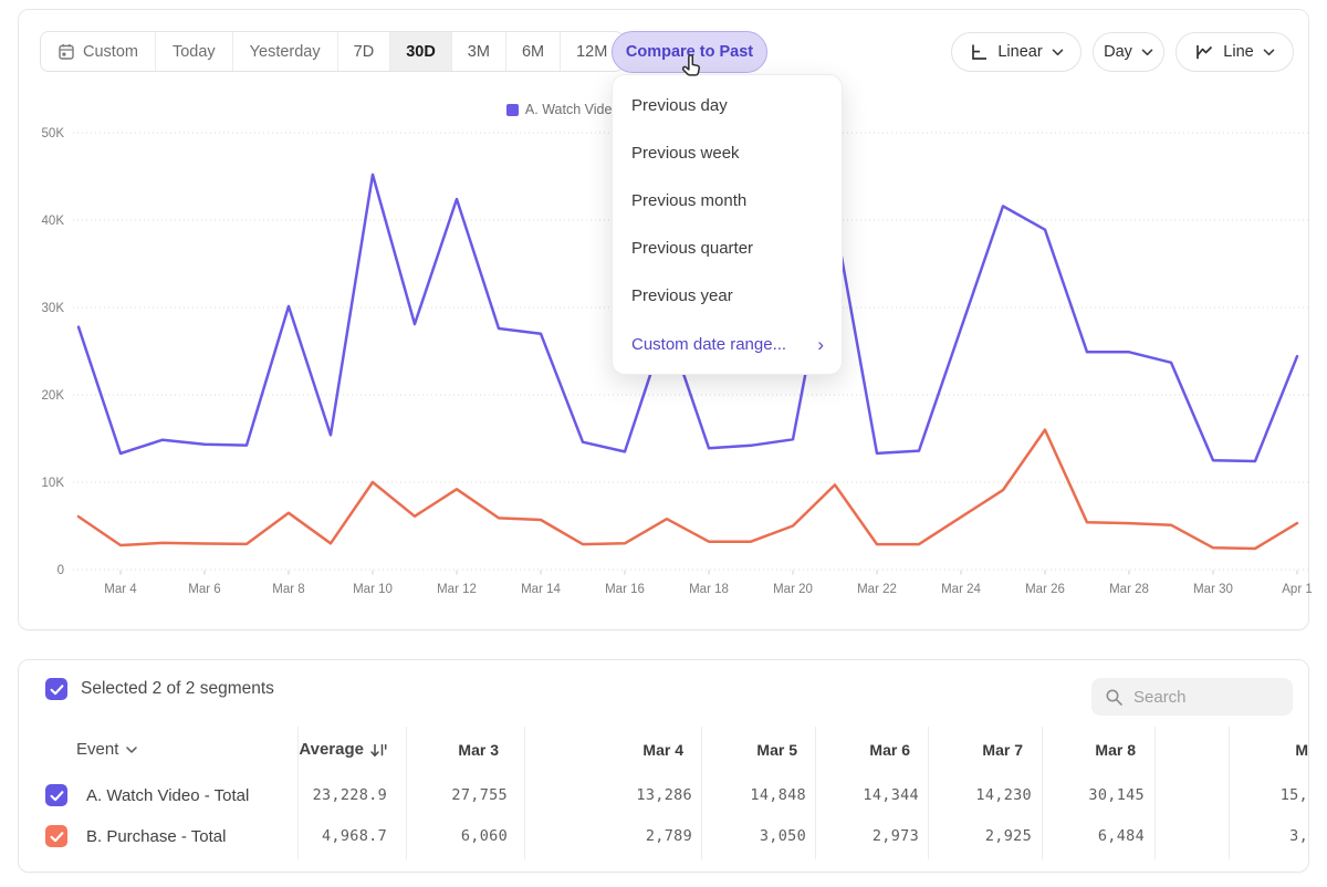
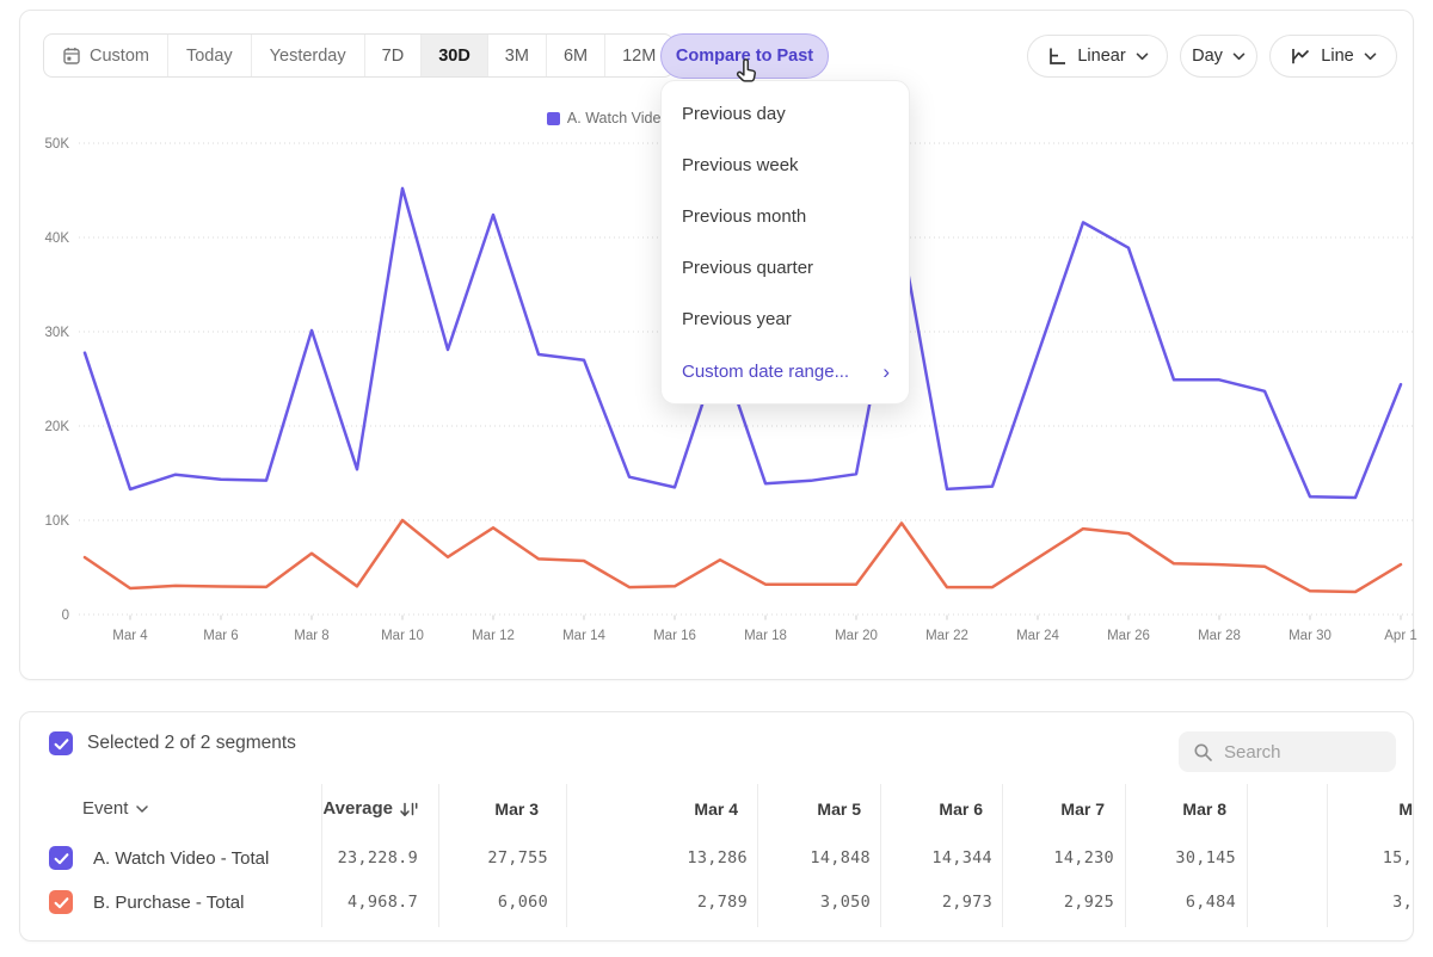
B. Purchase - Total/Mar 20: 5K -> 3K
B. Purchase - Total/Mar 26: 16K -> 9K
